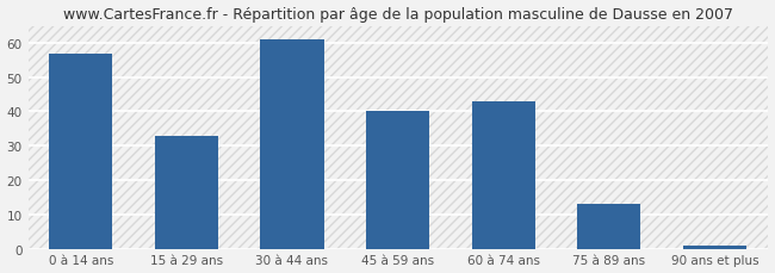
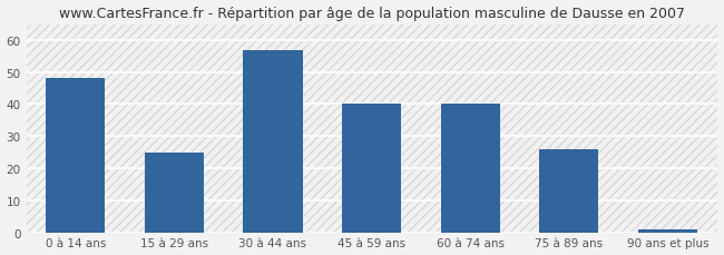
0 à 14 ans: 57 -> 48
15 à 29 ans: 33 -> 25
30 à 44 ans: 61 -> 57
60 à 74 ans: 43 -> 40
75 à 89 ans: 13 -> 26
